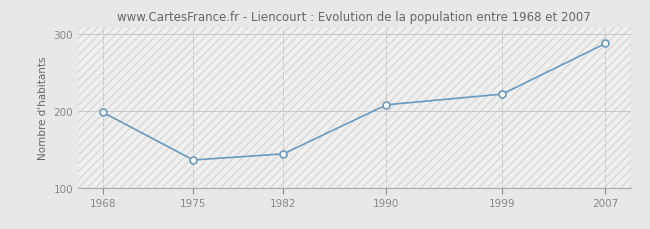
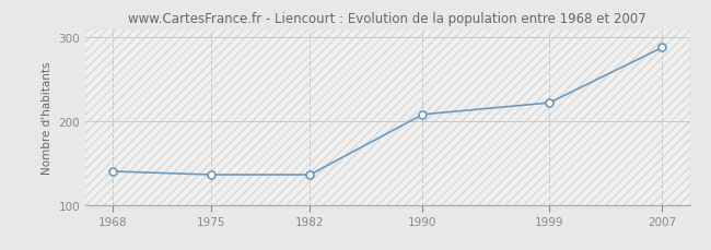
1968: 198 -> 140
1982: 144 -> 136
